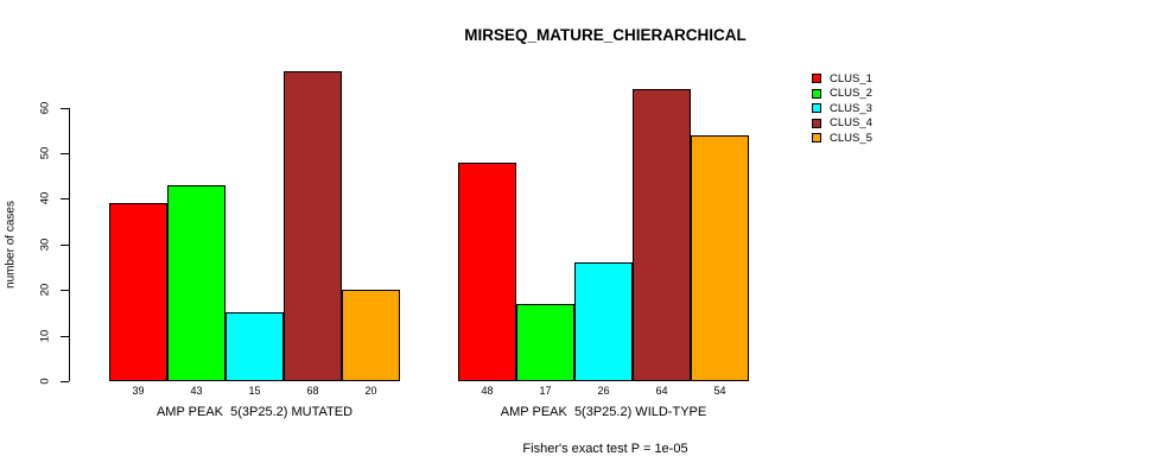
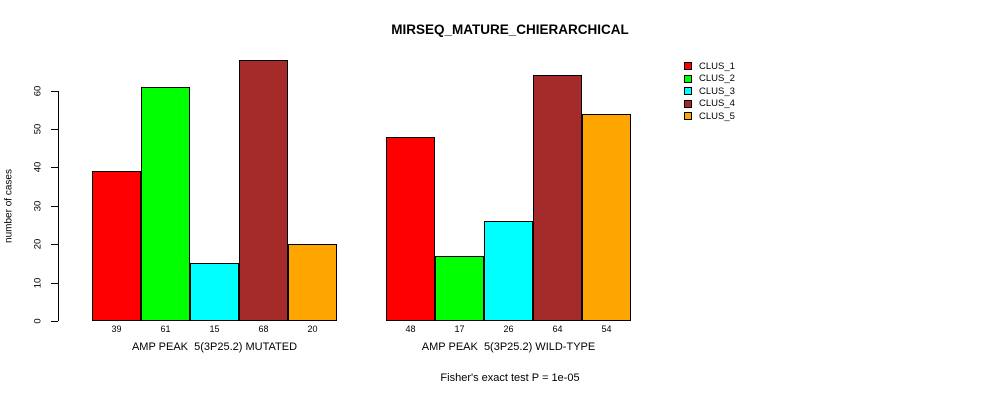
CLUS_2/AMP PEAK 5(3P25.2) MUTATED: 43 -> 61
